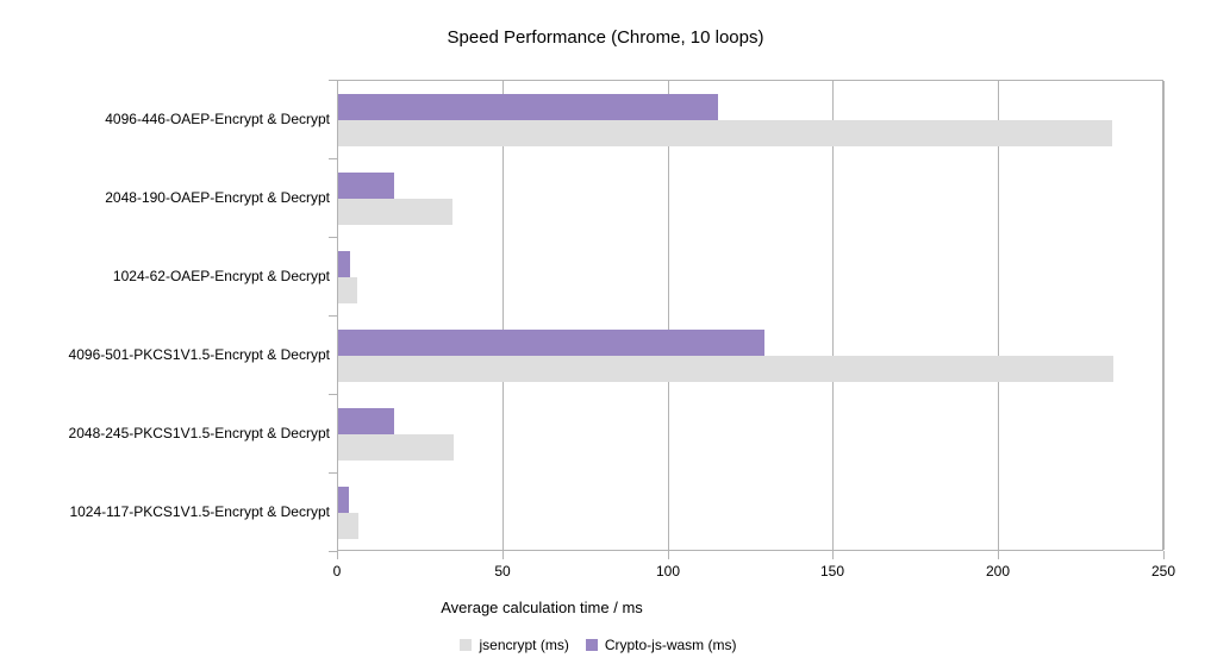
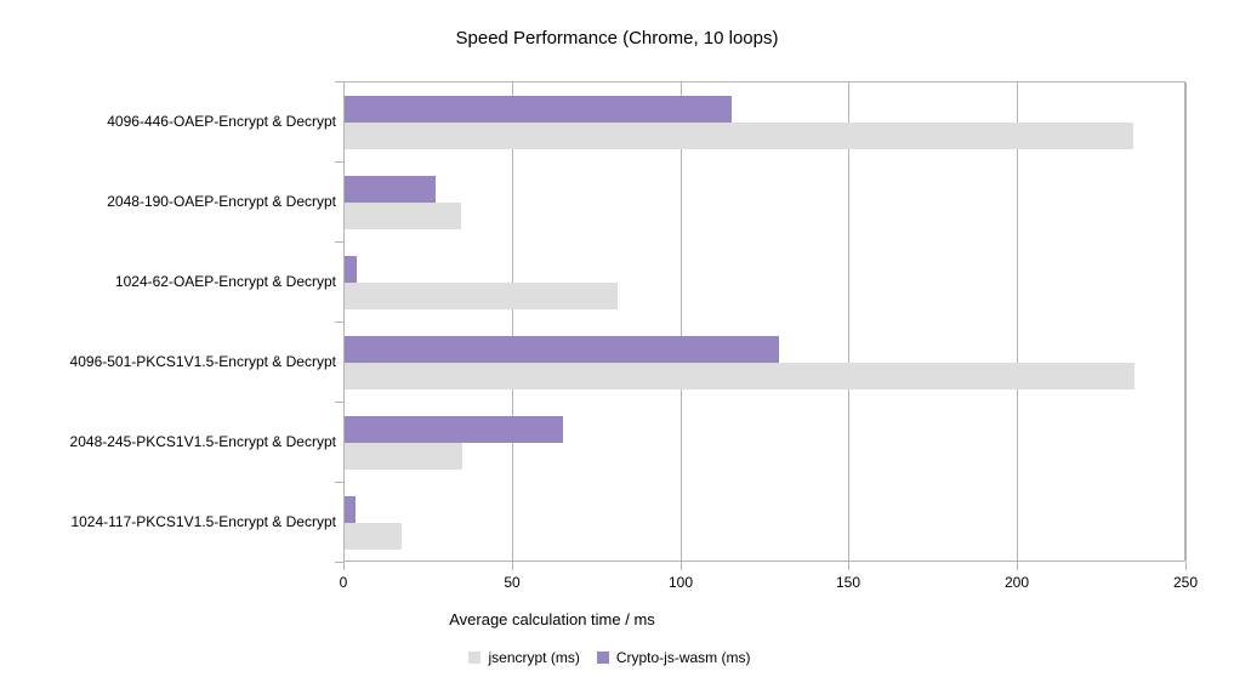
Crypto-js-wasm (ms)/2048-190-OAEP-Encrypt & Decrypt: 17 -> 27
jsencrypt (ms)/1024-62-OAEP-Encrypt & Decrypt: 6 -> 81
Crypto-js-wasm (ms)/2048-245-PKCS1V1.5-Encrypt & Decrypt: 17 -> 65
jsencrypt (ms)/1024-117-PKCS1V1.5-Encrypt & Decrypt: 6 -> 17
